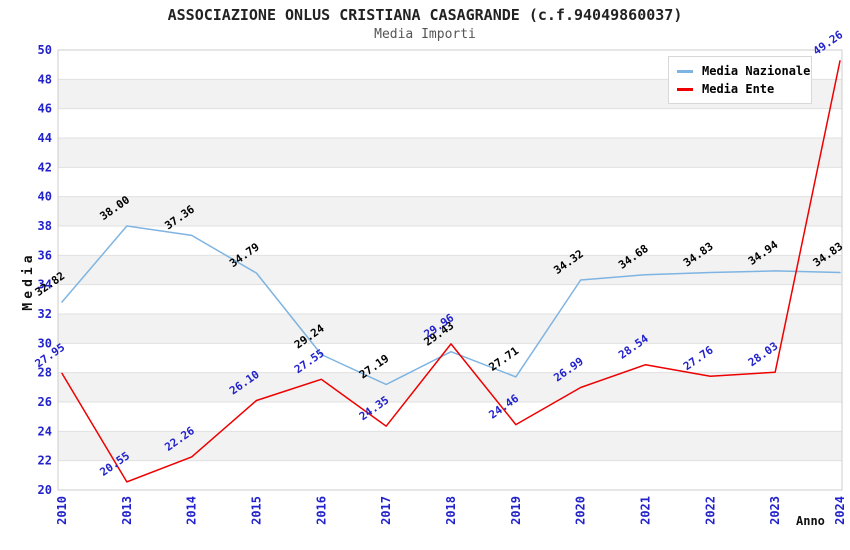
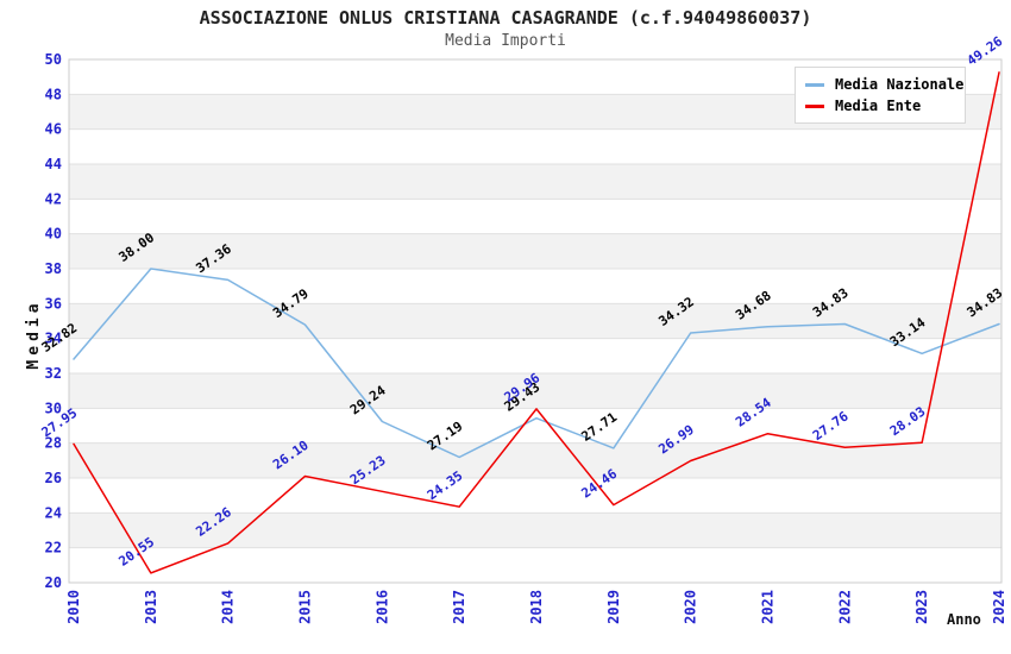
Media Ente/2016: 27.55 -> 25.23
Media Nazionale/2023: 34.94 -> 33.14
